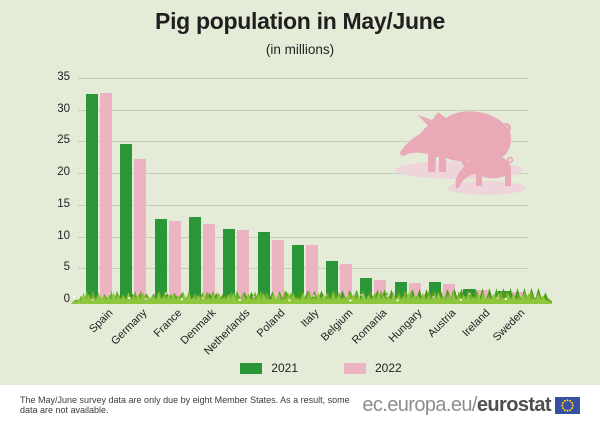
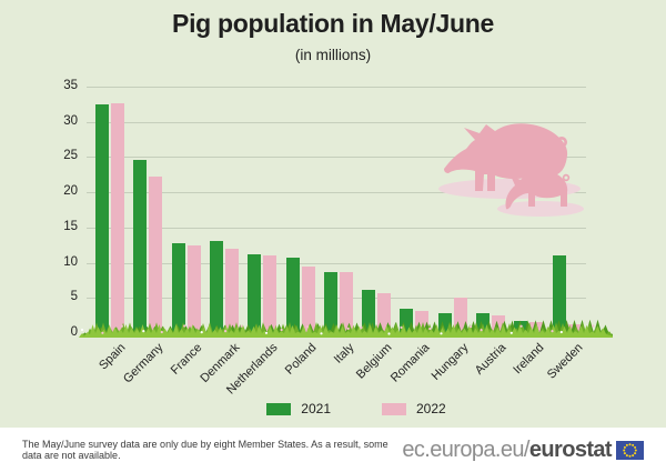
2022/Hungary: 3 -> 5
2021/Sweden: 1 -> 11
